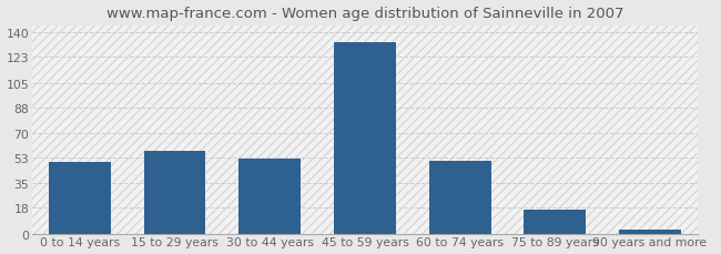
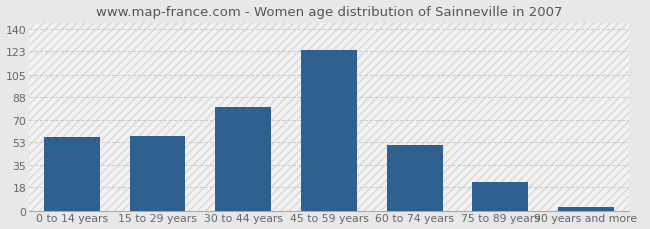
0 to 14 years: 50 -> 57
30 to 44 years: 52 -> 80
45 to 59 years: 133 -> 124
75 to 89 years: 17 -> 22
